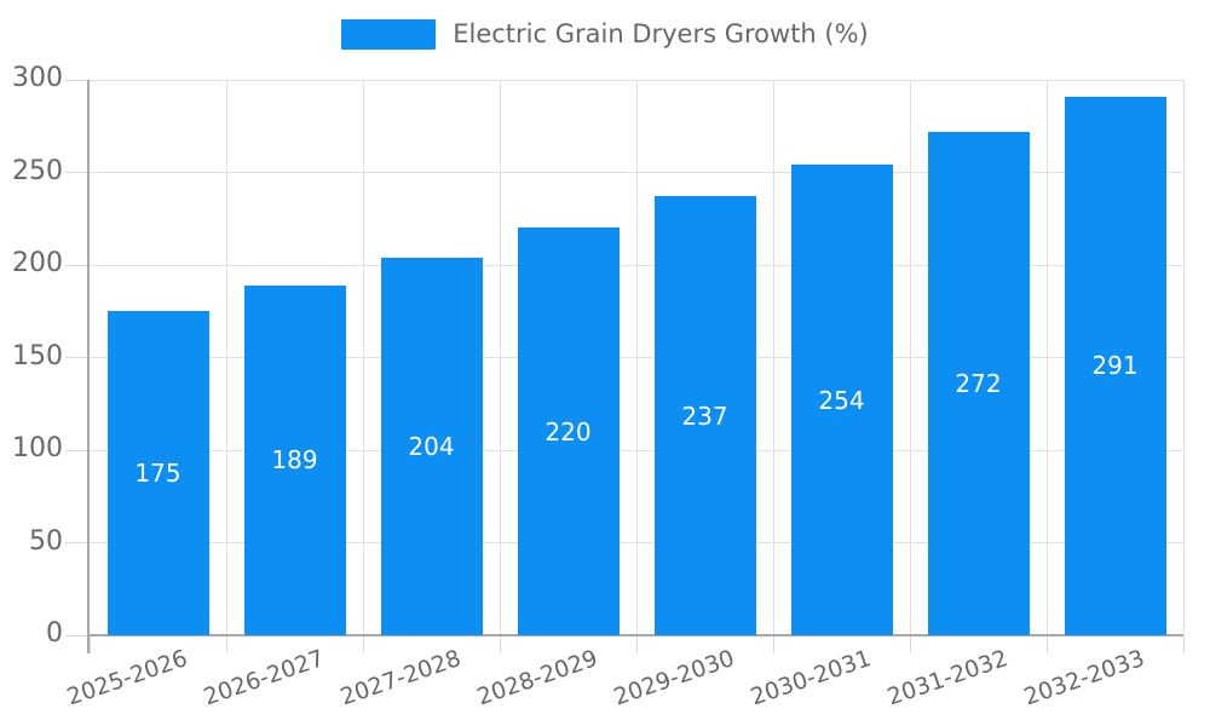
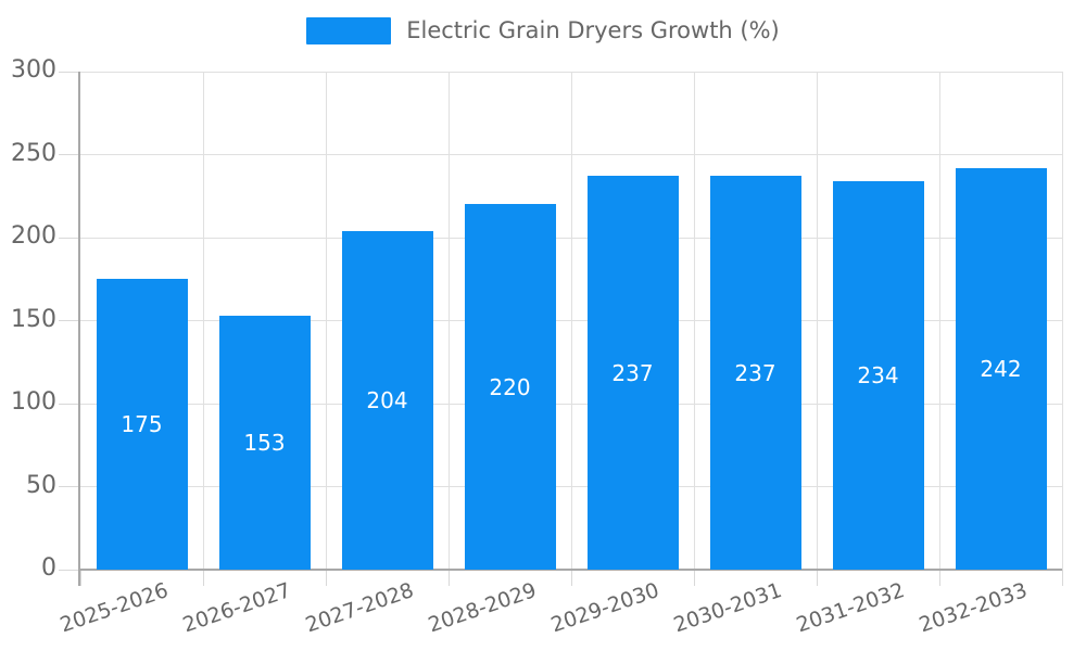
2026-2027: 189 -> 153
2030-2031: 254 -> 237
2031-2032: 272 -> 234
2032-2033: 291 -> 242
